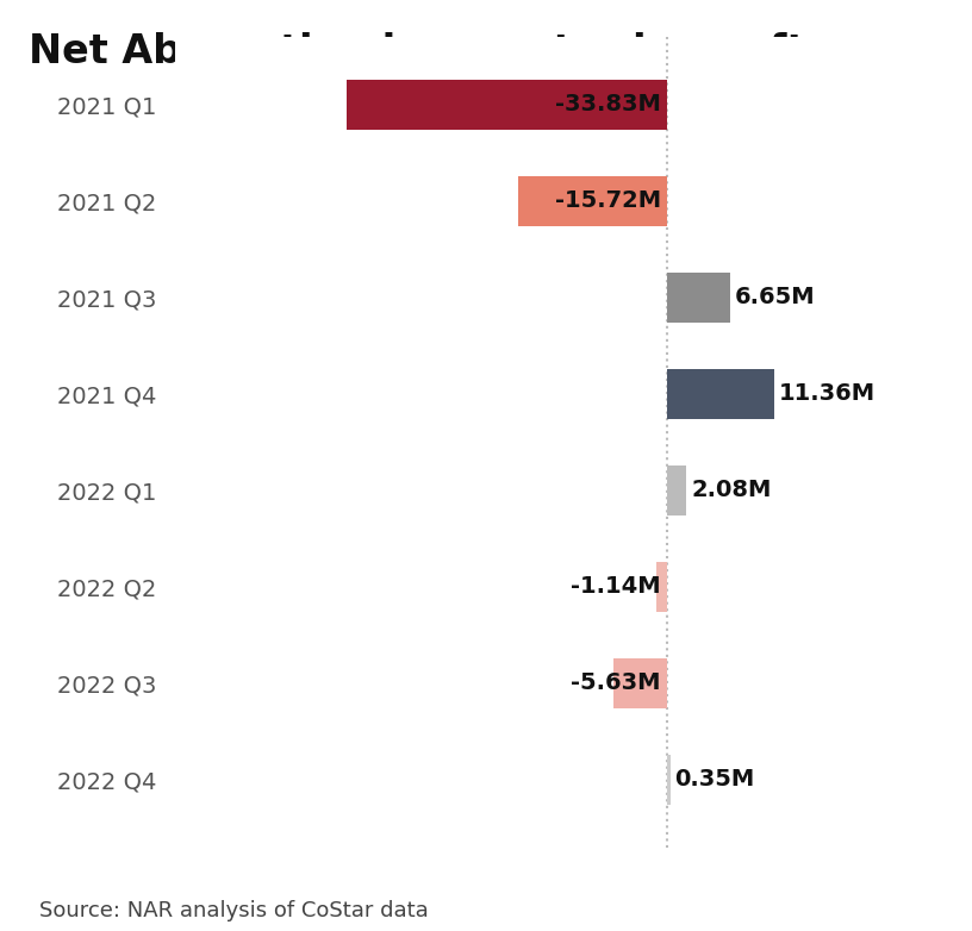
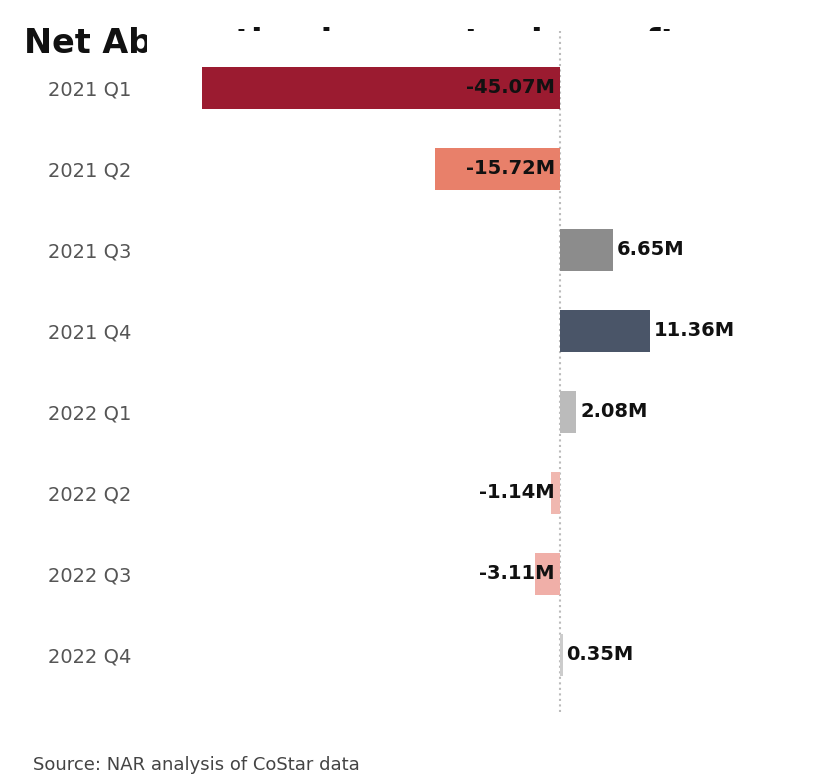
2021 Q1: -33.83M -> -45.07M
2022 Q3: -5.63M -> -3.11M
